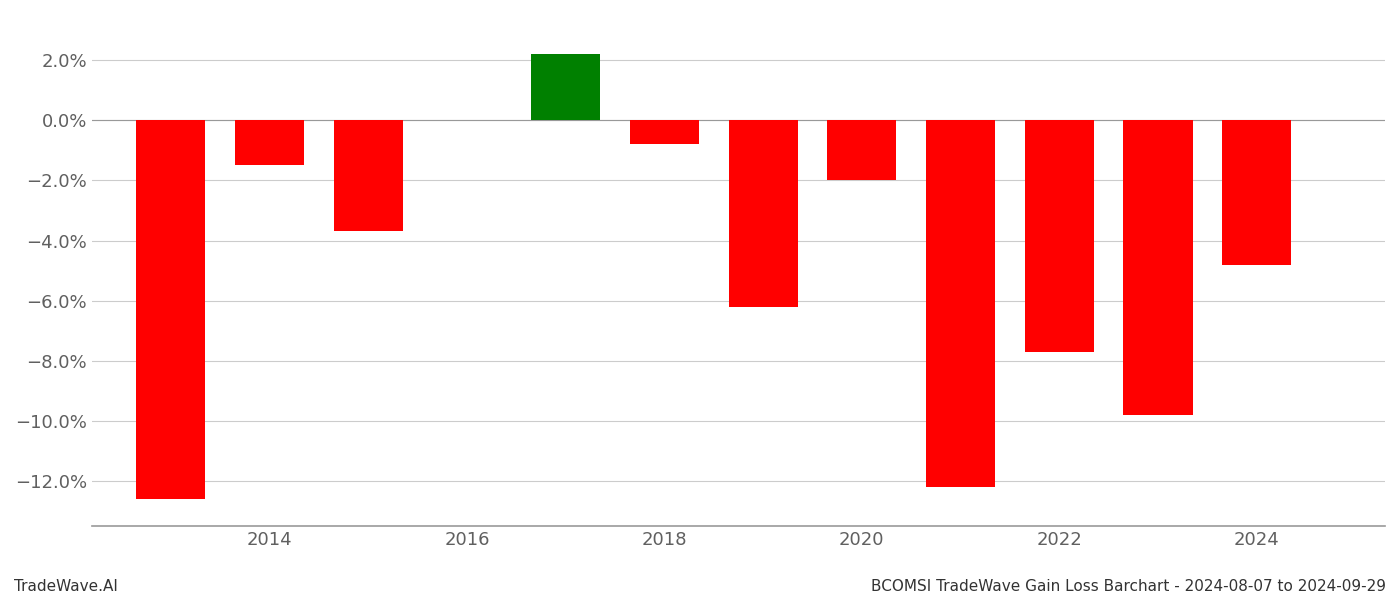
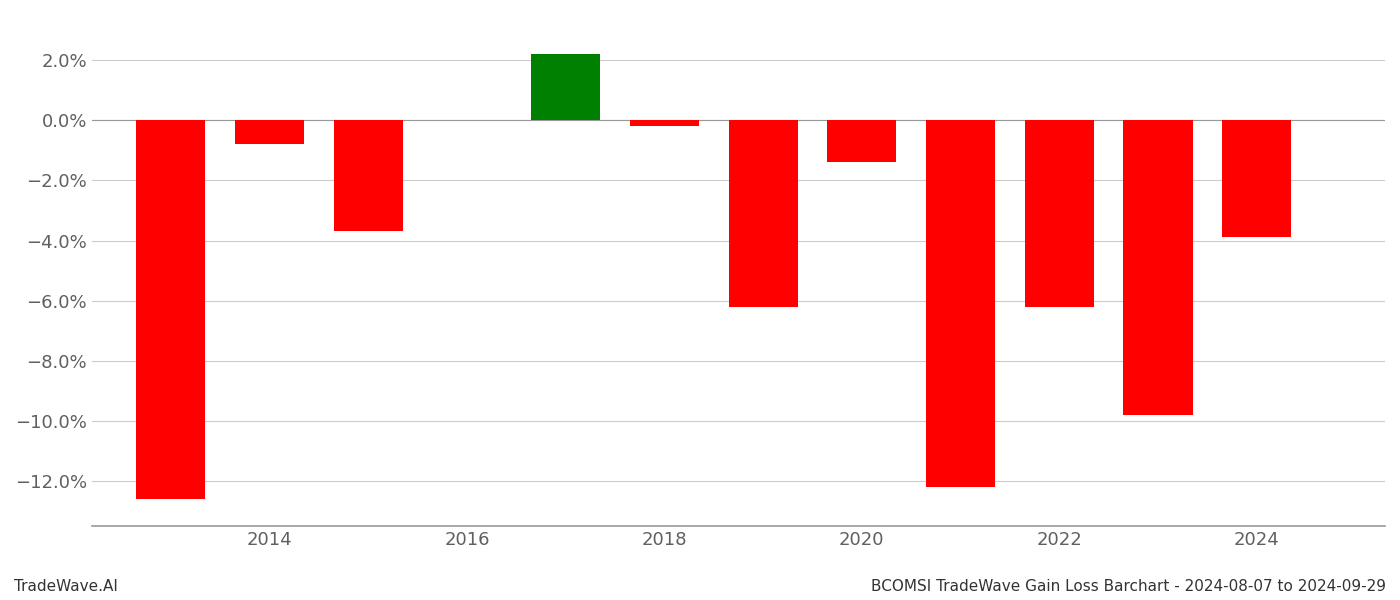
2014: -1.5% -> -0.8%
2018: -0.8% -> -0.2%
2020: -2.0% -> -1.4%
2022: -7.7% -> -6.2%
2024: -4.8% -> -3.9%
